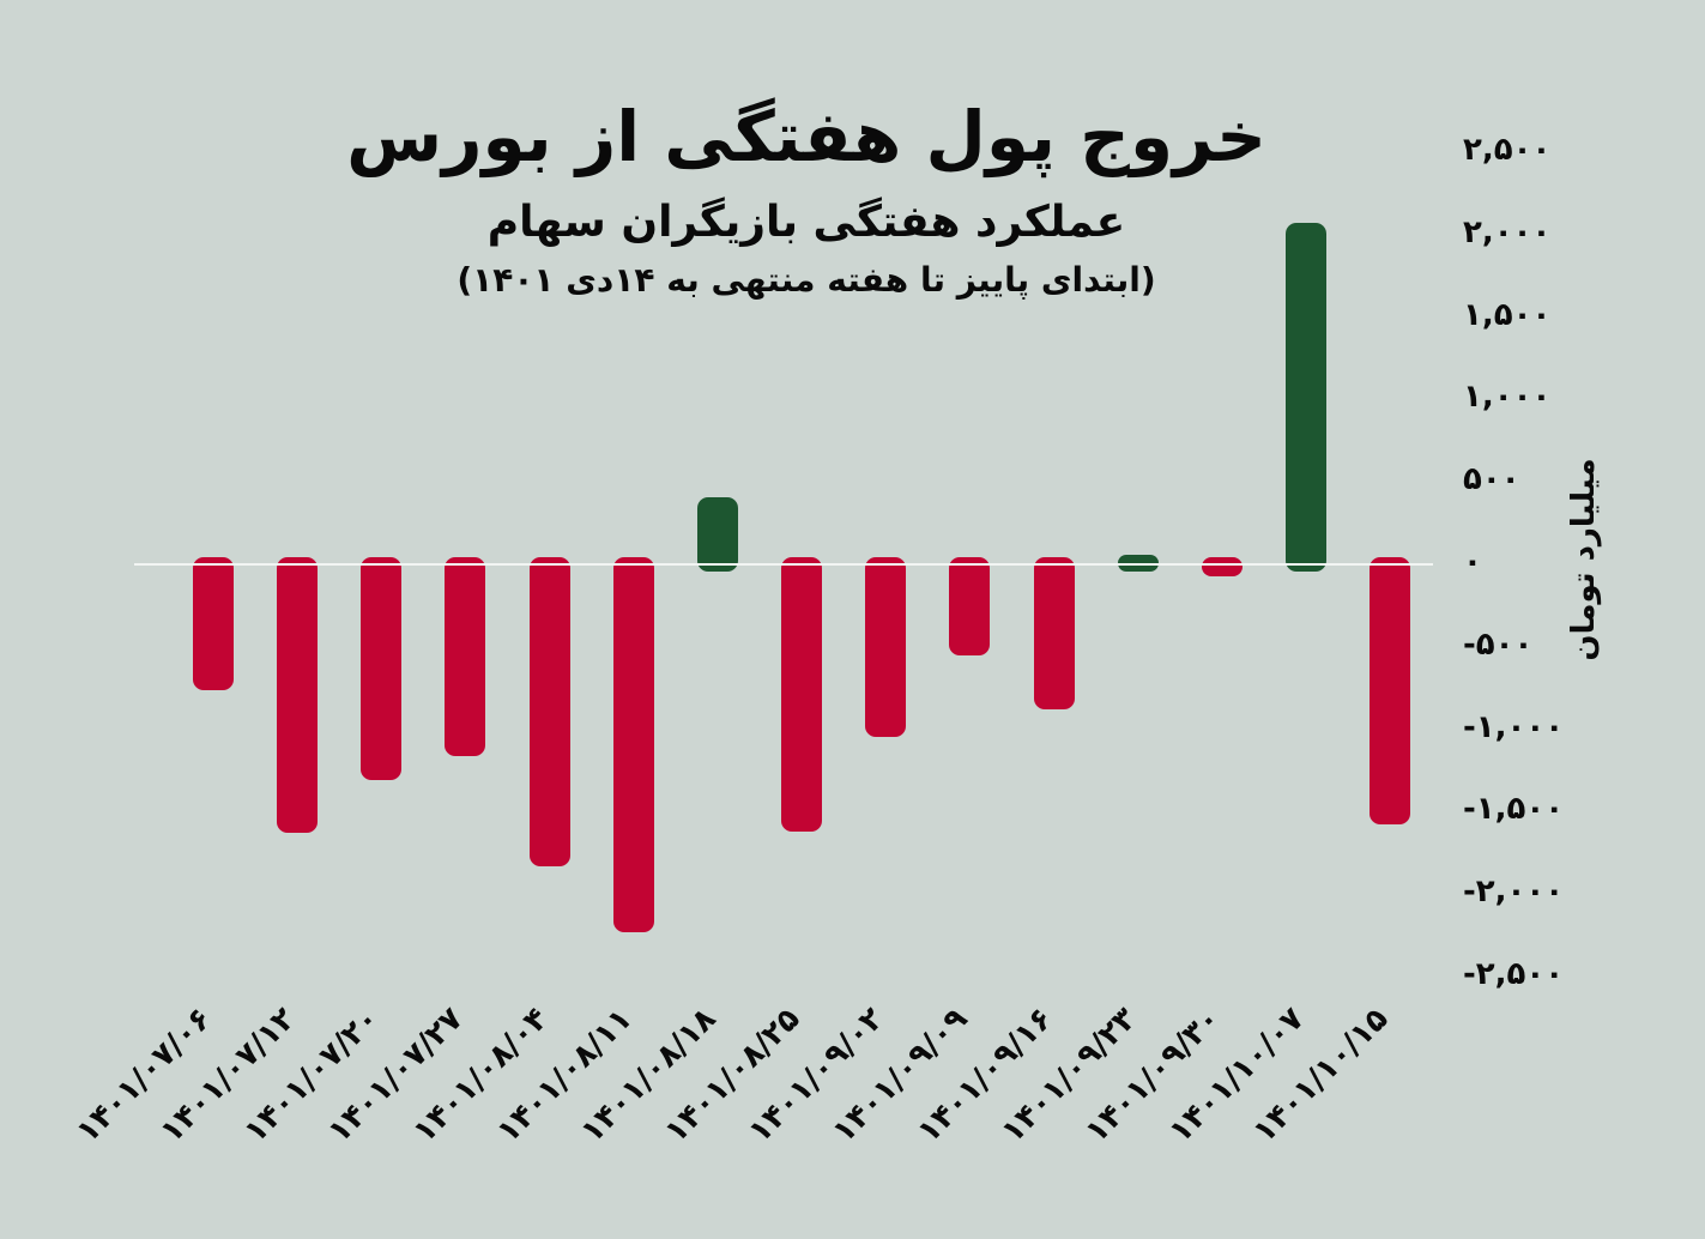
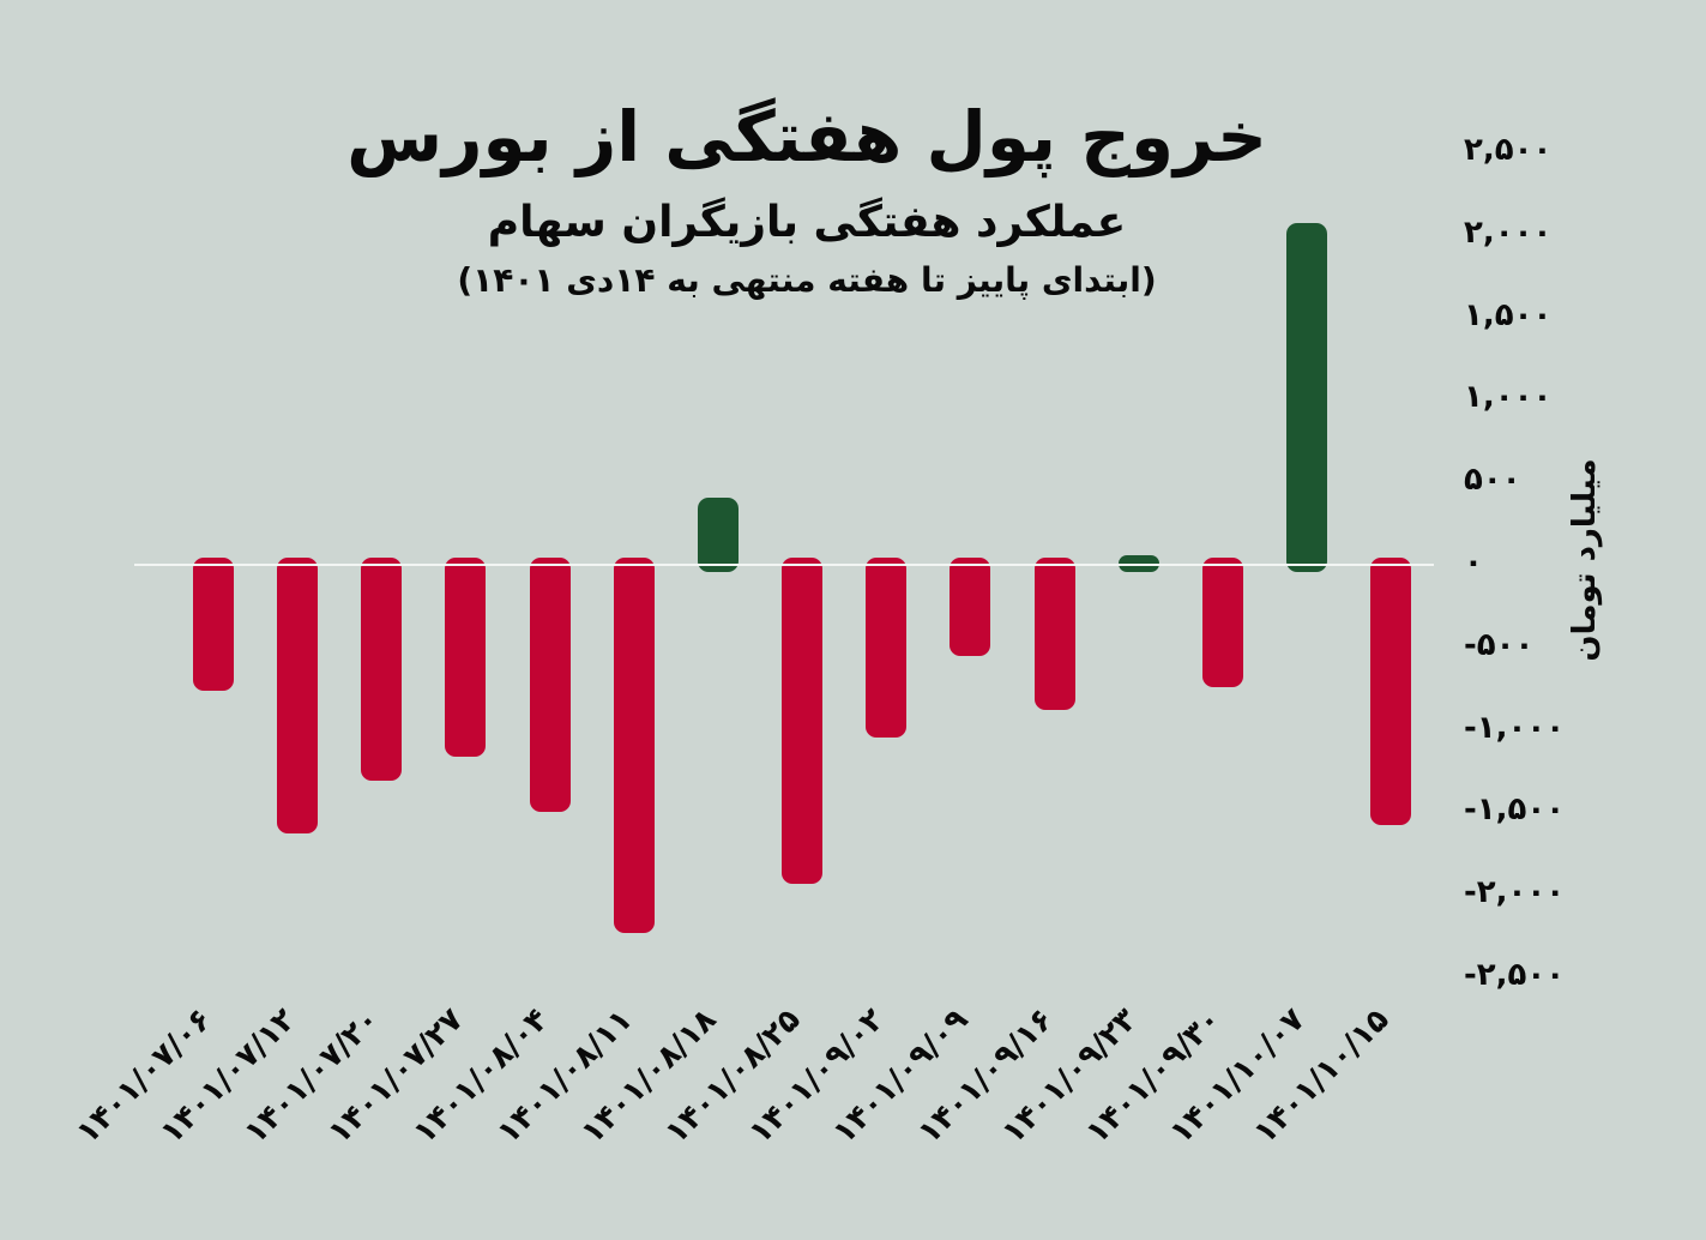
۱۴۰۱/۰۸/۰۴: -1830 -> -1500
۱۴۰۱/۰۸/۲۵: -1620 -> -1930
۱۴۰۱/۰۹/۳۰: -80 -> -740
